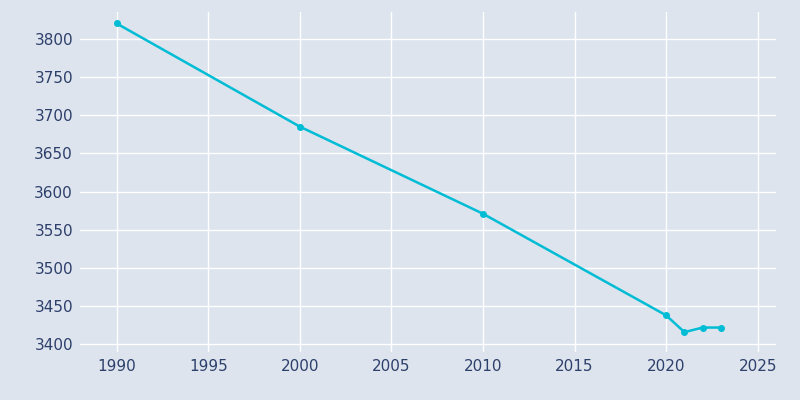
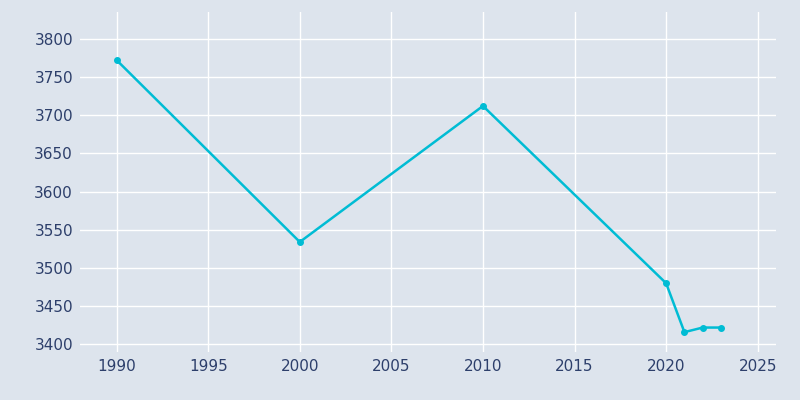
1990: 3820 -> 3772
2000: 3685 -> 3534
2010: 3571 -> 3712
2020: 3438 -> 3480
